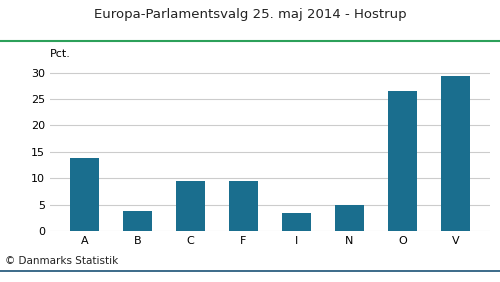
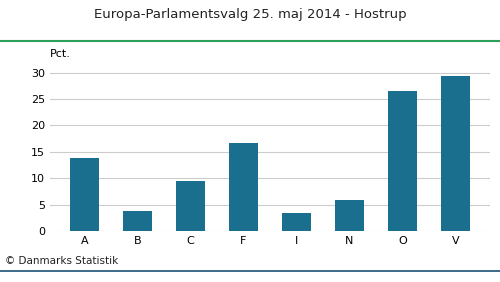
F: 9.5 -> 16.6
N: 5.0 -> 6.0
